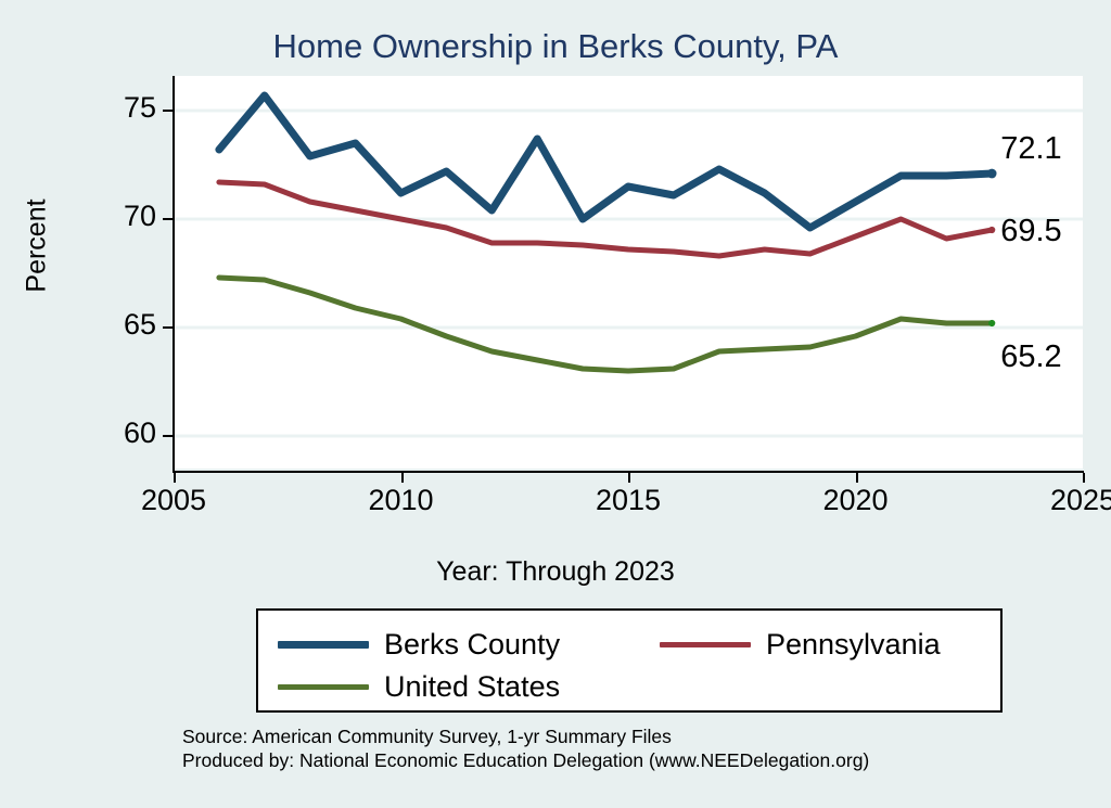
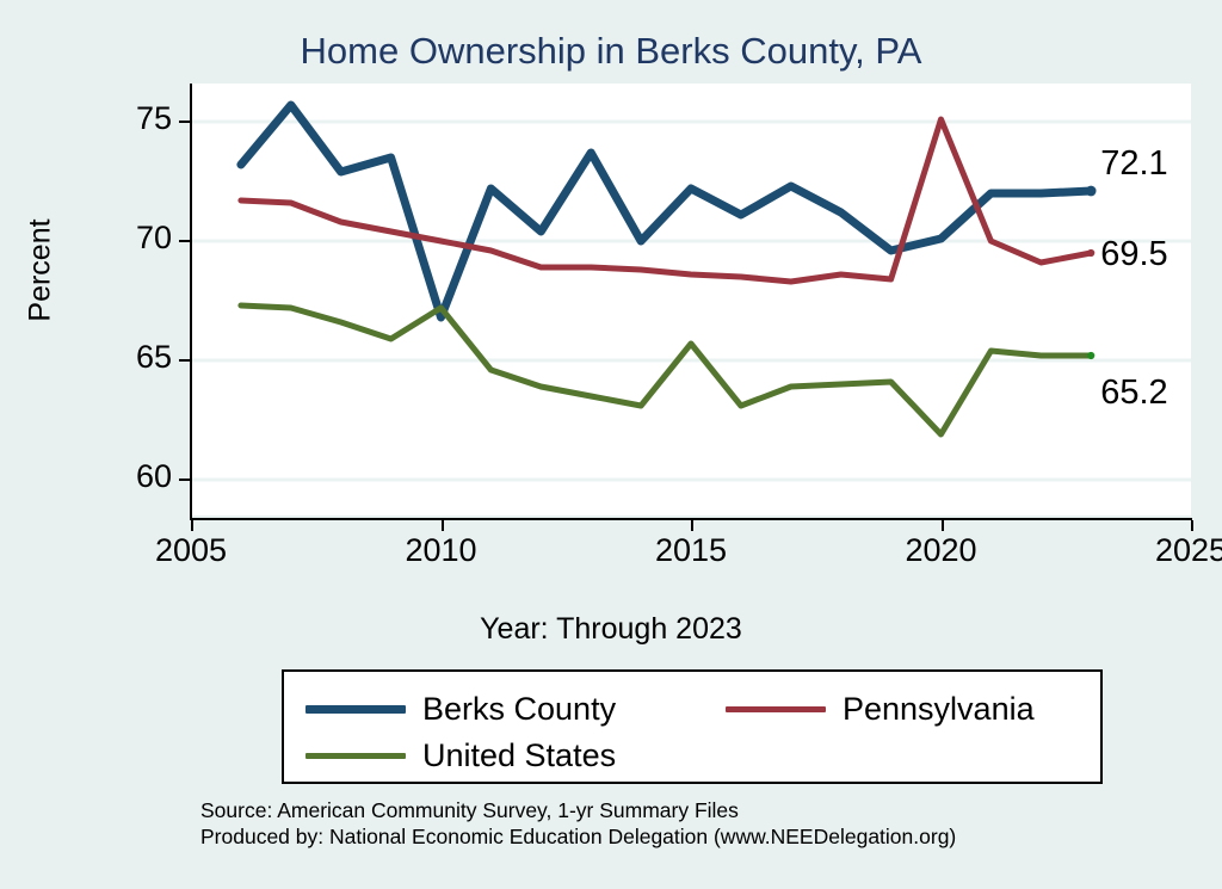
Berks County/2010: 71.2 -> 66.8
United States/2010: 65.4 -> 67.2
Berks County/2015: 71.5 -> 72.2
United States/2015: 63.0 -> 65.7
Berks County/2020: 70.8 -> 70.1
Pennsylvania/2020: 69.2 -> 75.1
United States/2020: 64.6 -> 61.9
